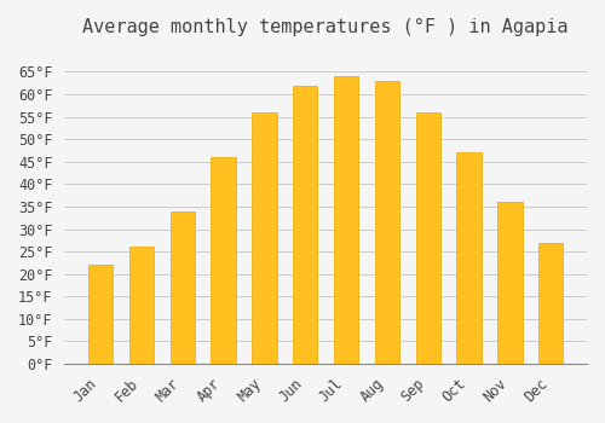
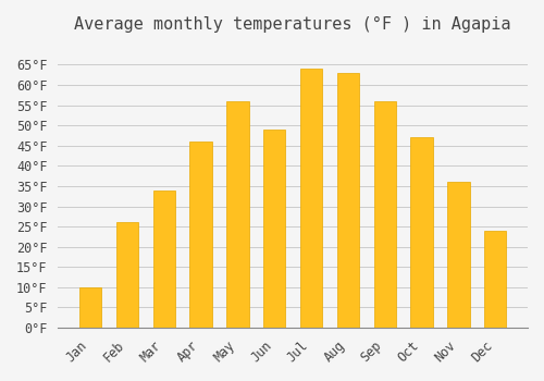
Jan: 22°F -> 10°F
Jun: 62°F -> 49°F
Dec: 27°F -> 24°F
